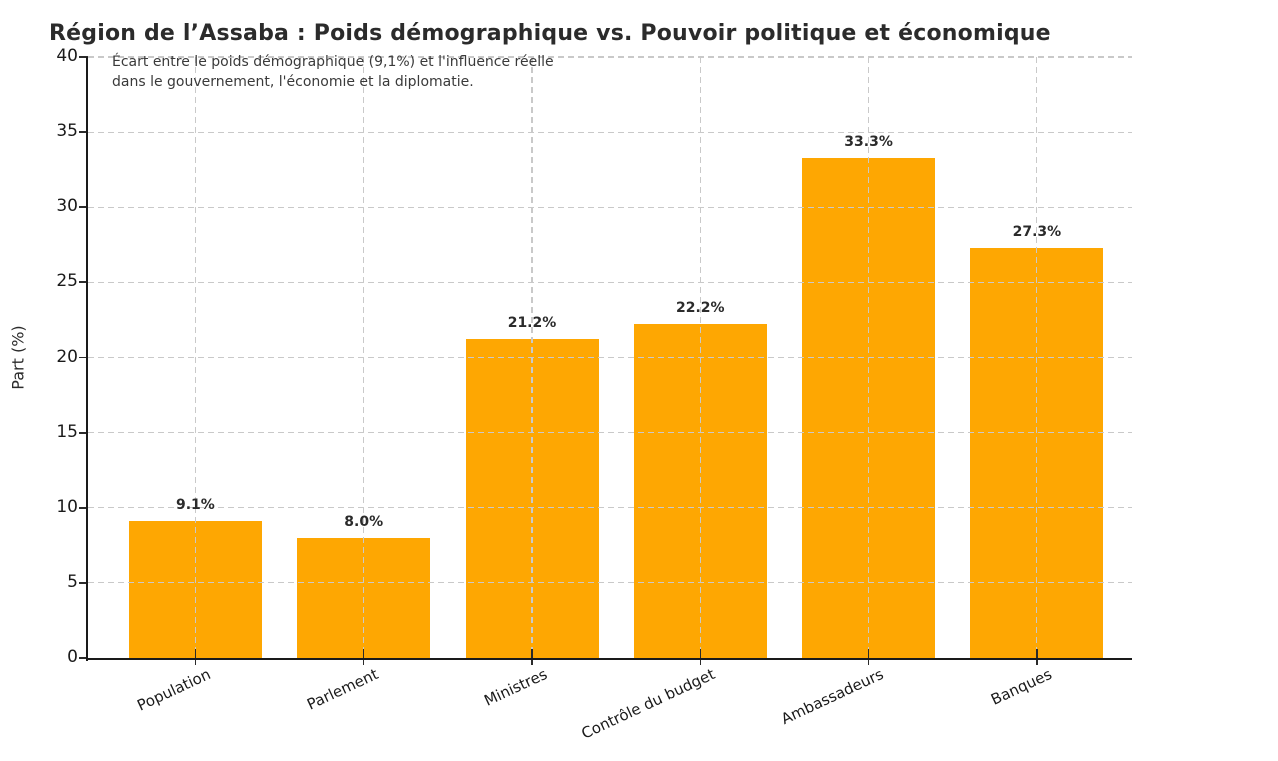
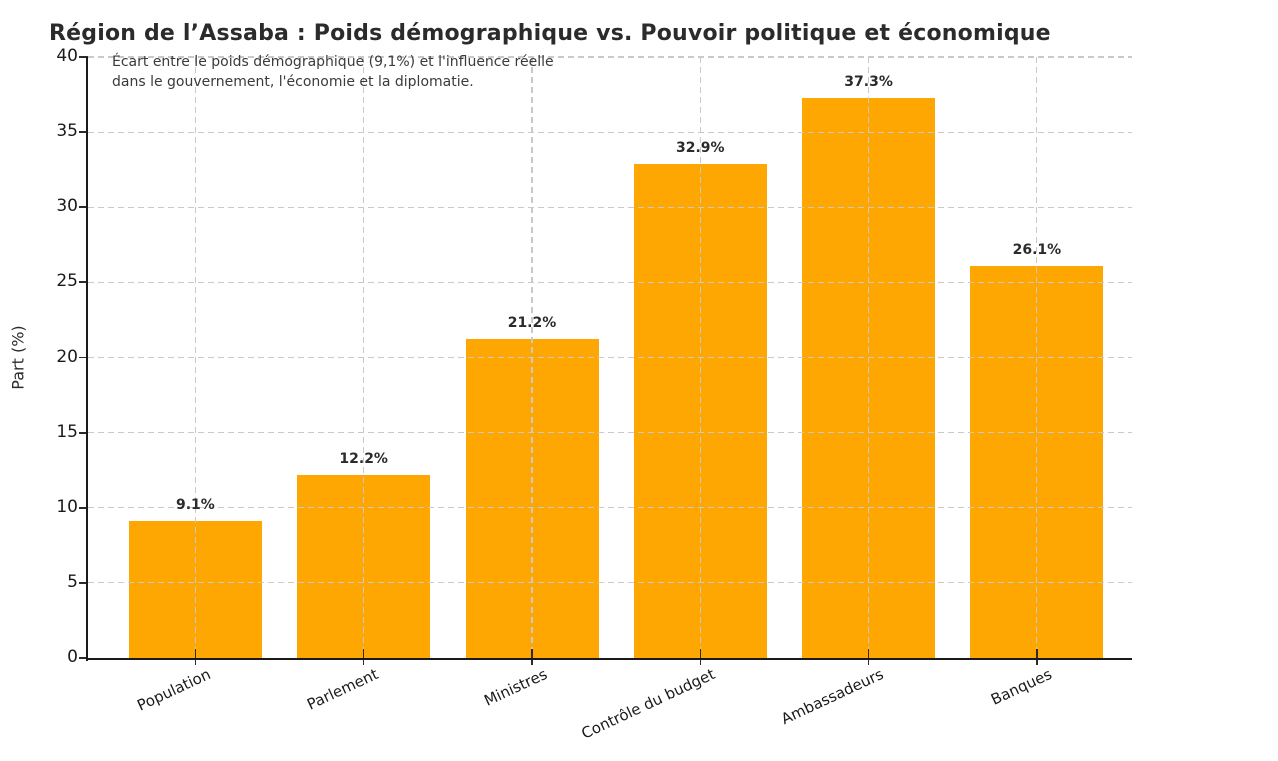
Parlement: 8.0% -> 12.2%
Contrôle du budget: 22.2% -> 32.9%
Ambassadeurs: 33.3% -> 37.3%
Banques: 27.3% -> 26.1%
